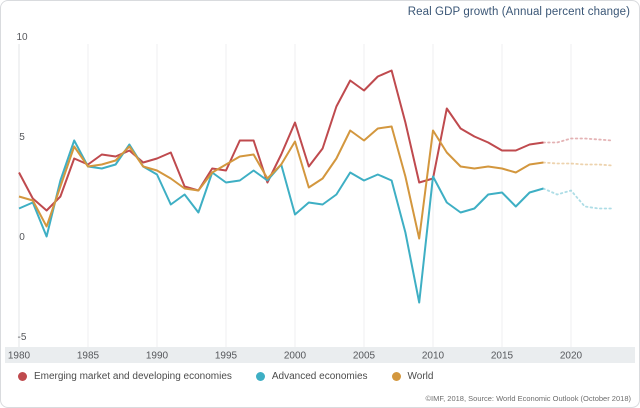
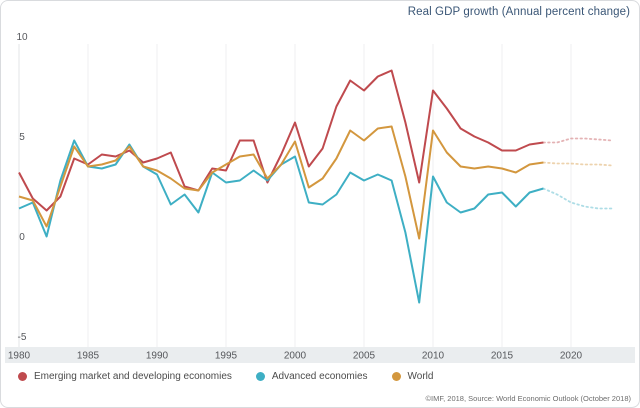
Advanced economies/2000: 1.1 -> 4.0
Emerging market and developing economies/2010: 2.9 -> 7.3
Advanced economies/2020: 2.3 -> 1.7
